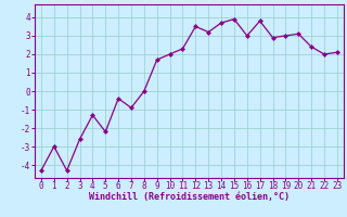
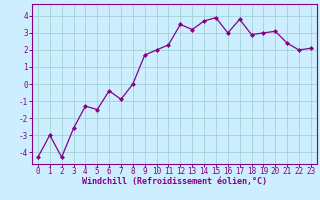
5: -2.2 -> -1.5
